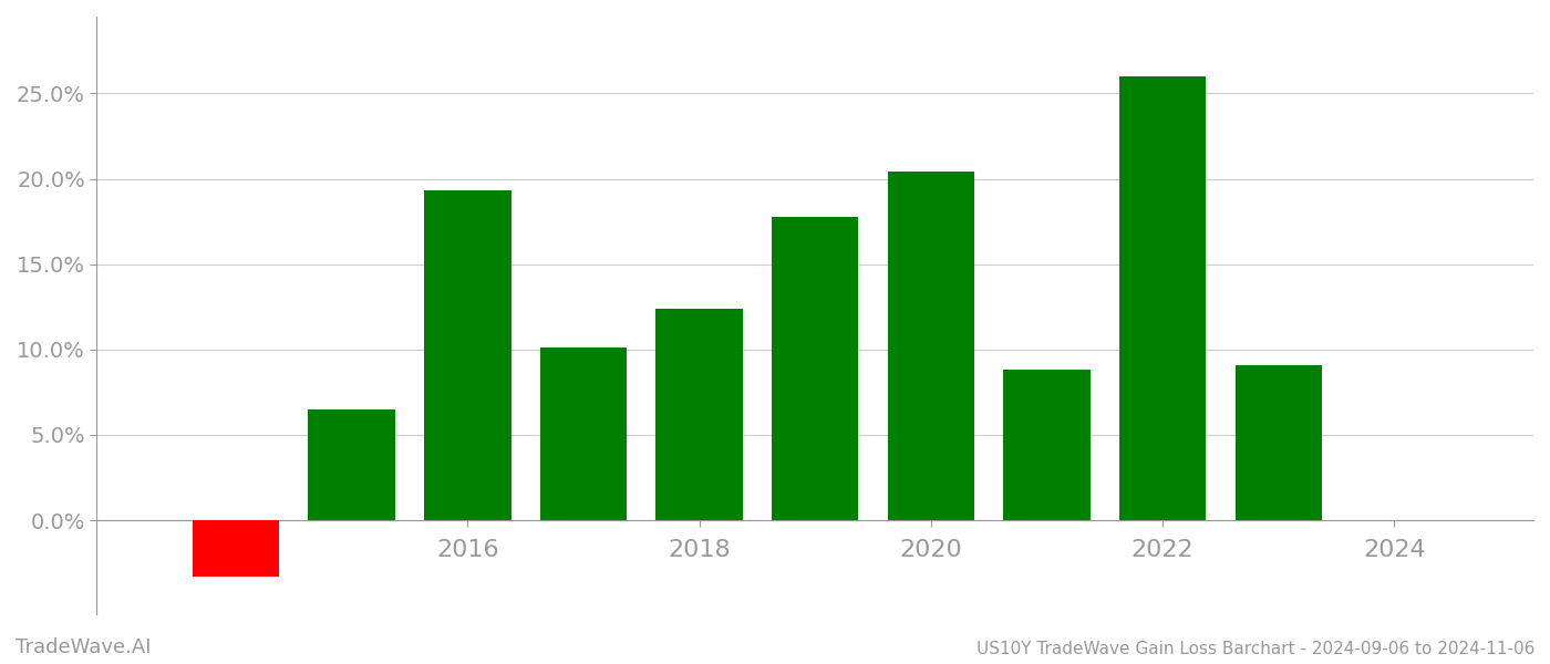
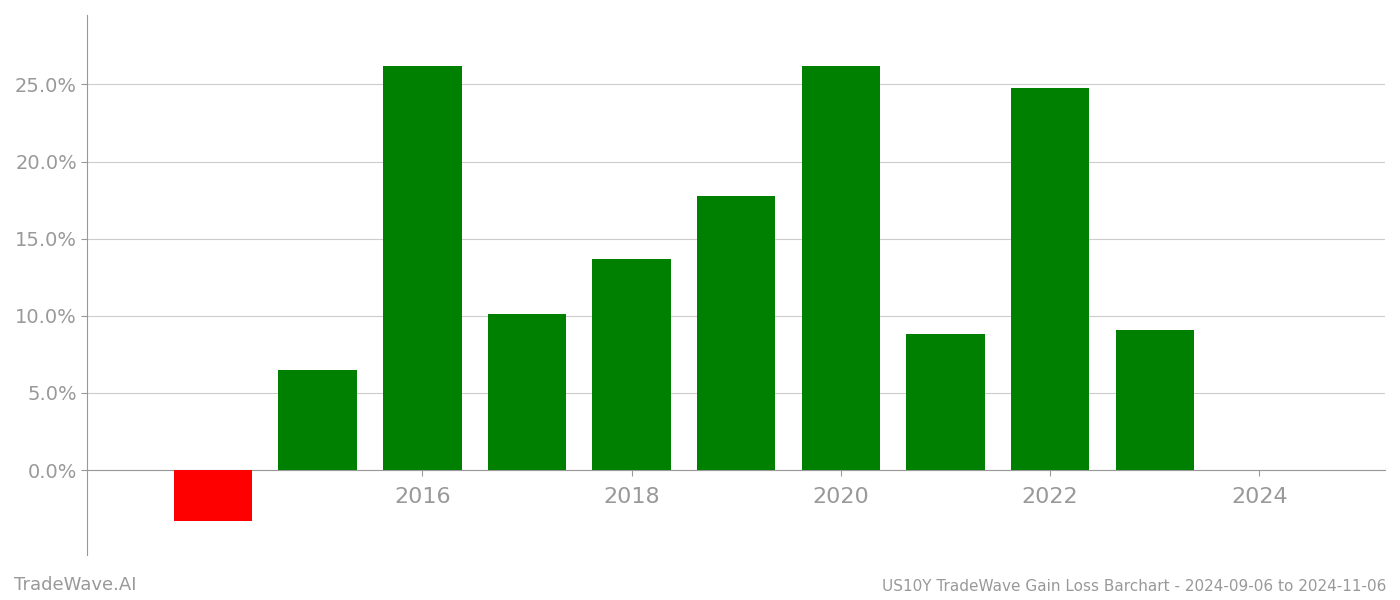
2016: 19.3% -> 26.2%
2018: 12.4% -> 13.7%
2020: 20.4% -> 26.2%
2022: 26.0% -> 24.8%
